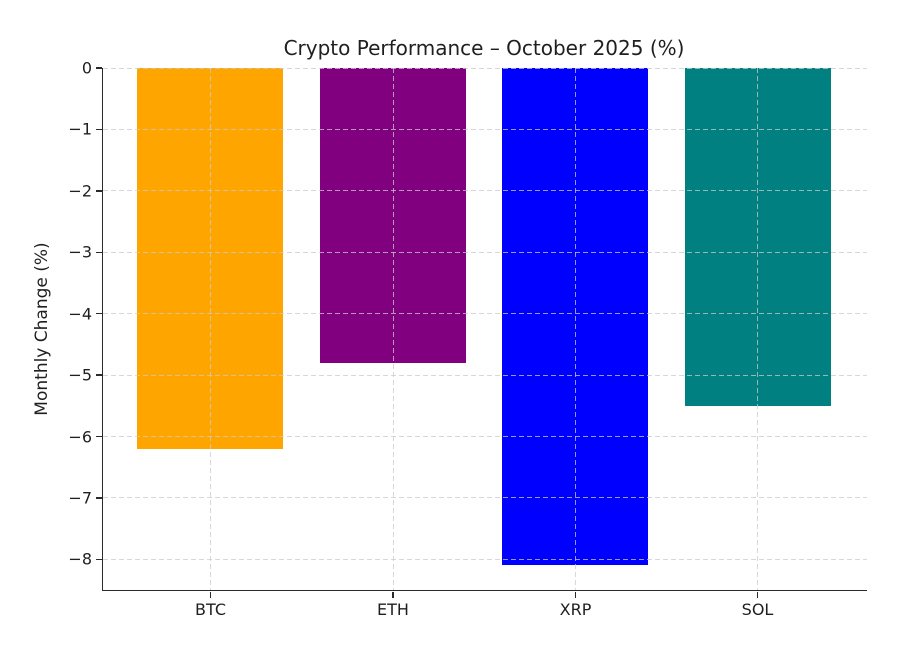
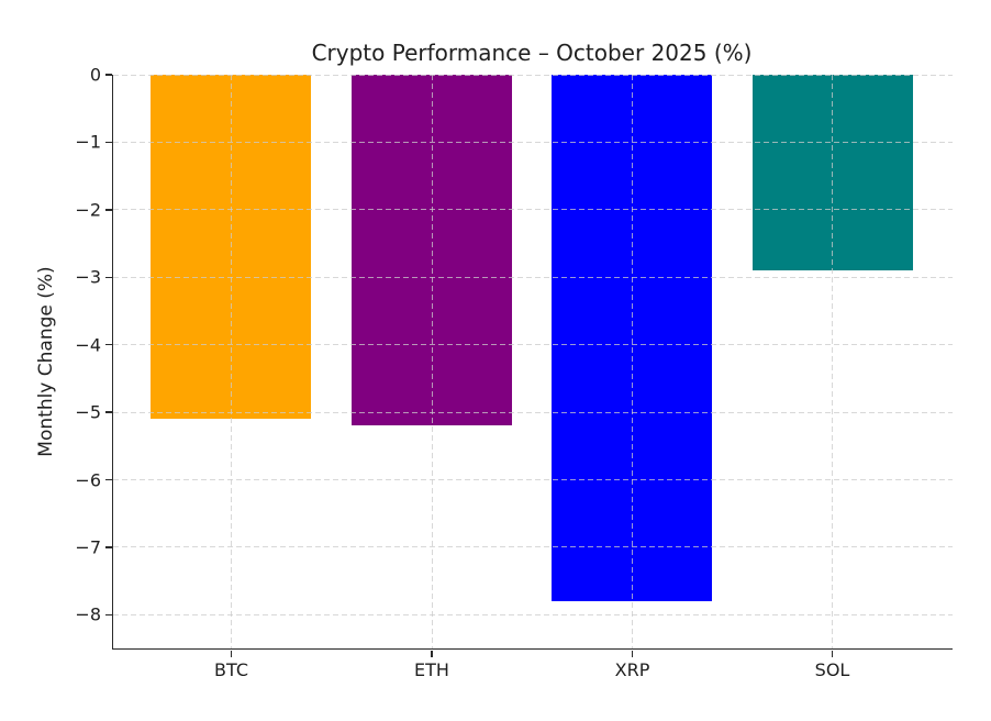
BTC: -6.2 -> -5.1
ETH: -4.8 -> -5.2
XRP: -8.1 -> -7.8
SOL: -5.5 -> -2.9
